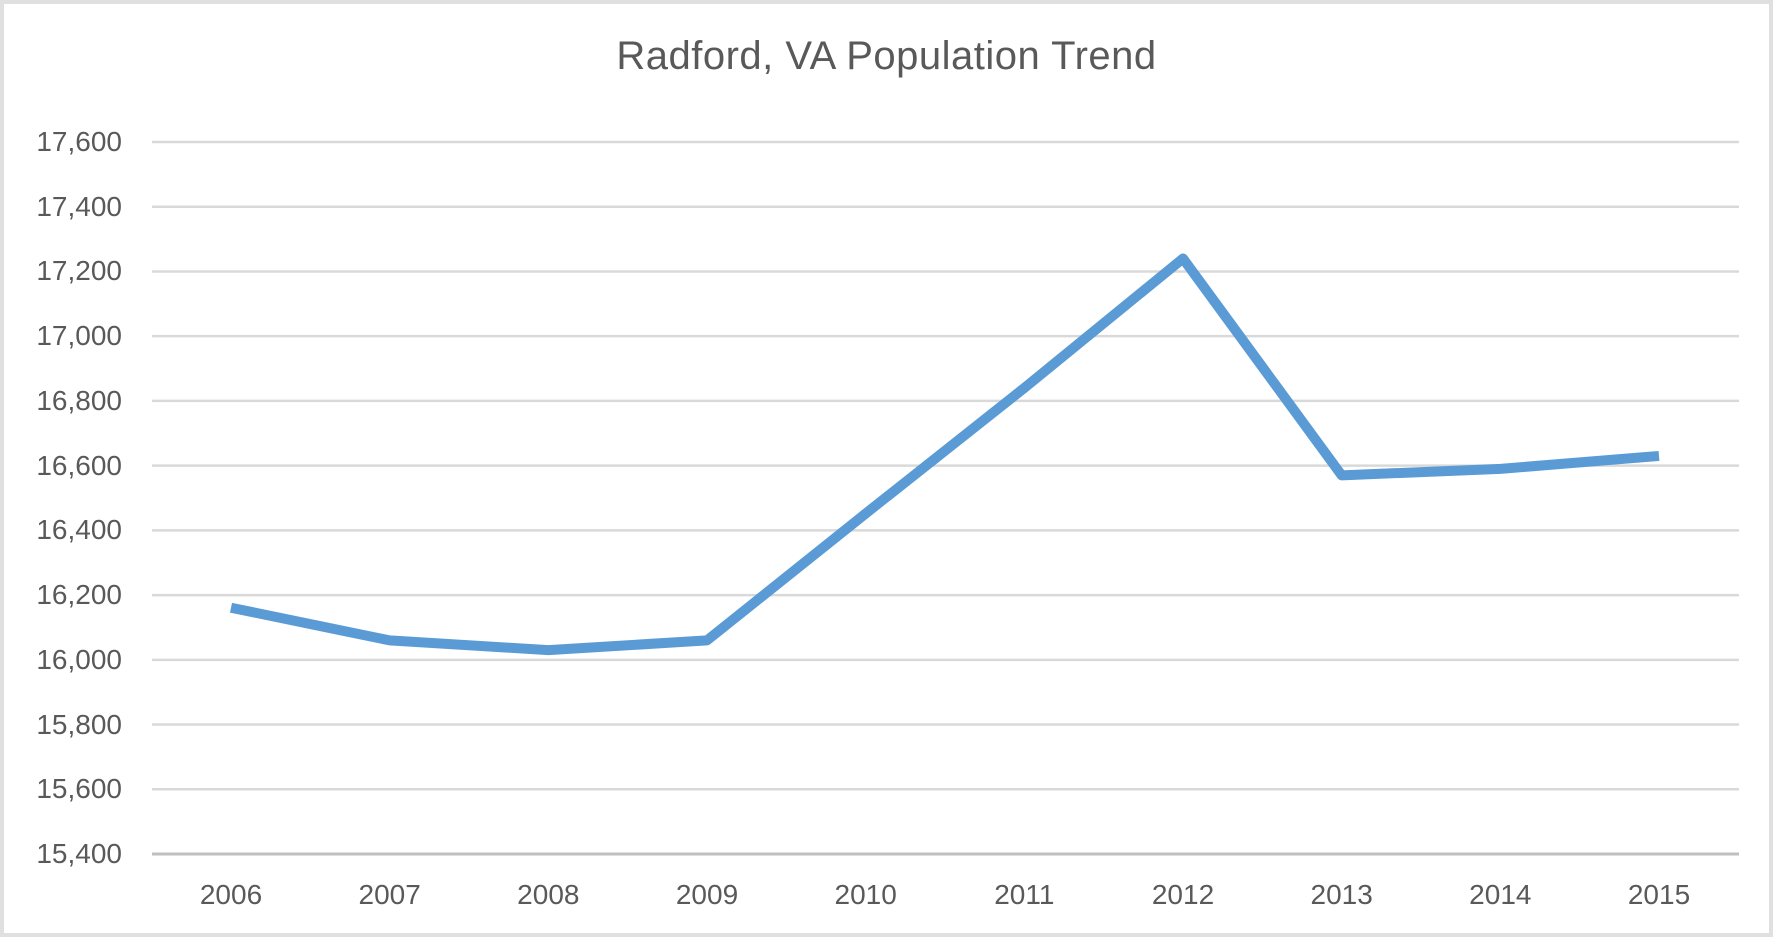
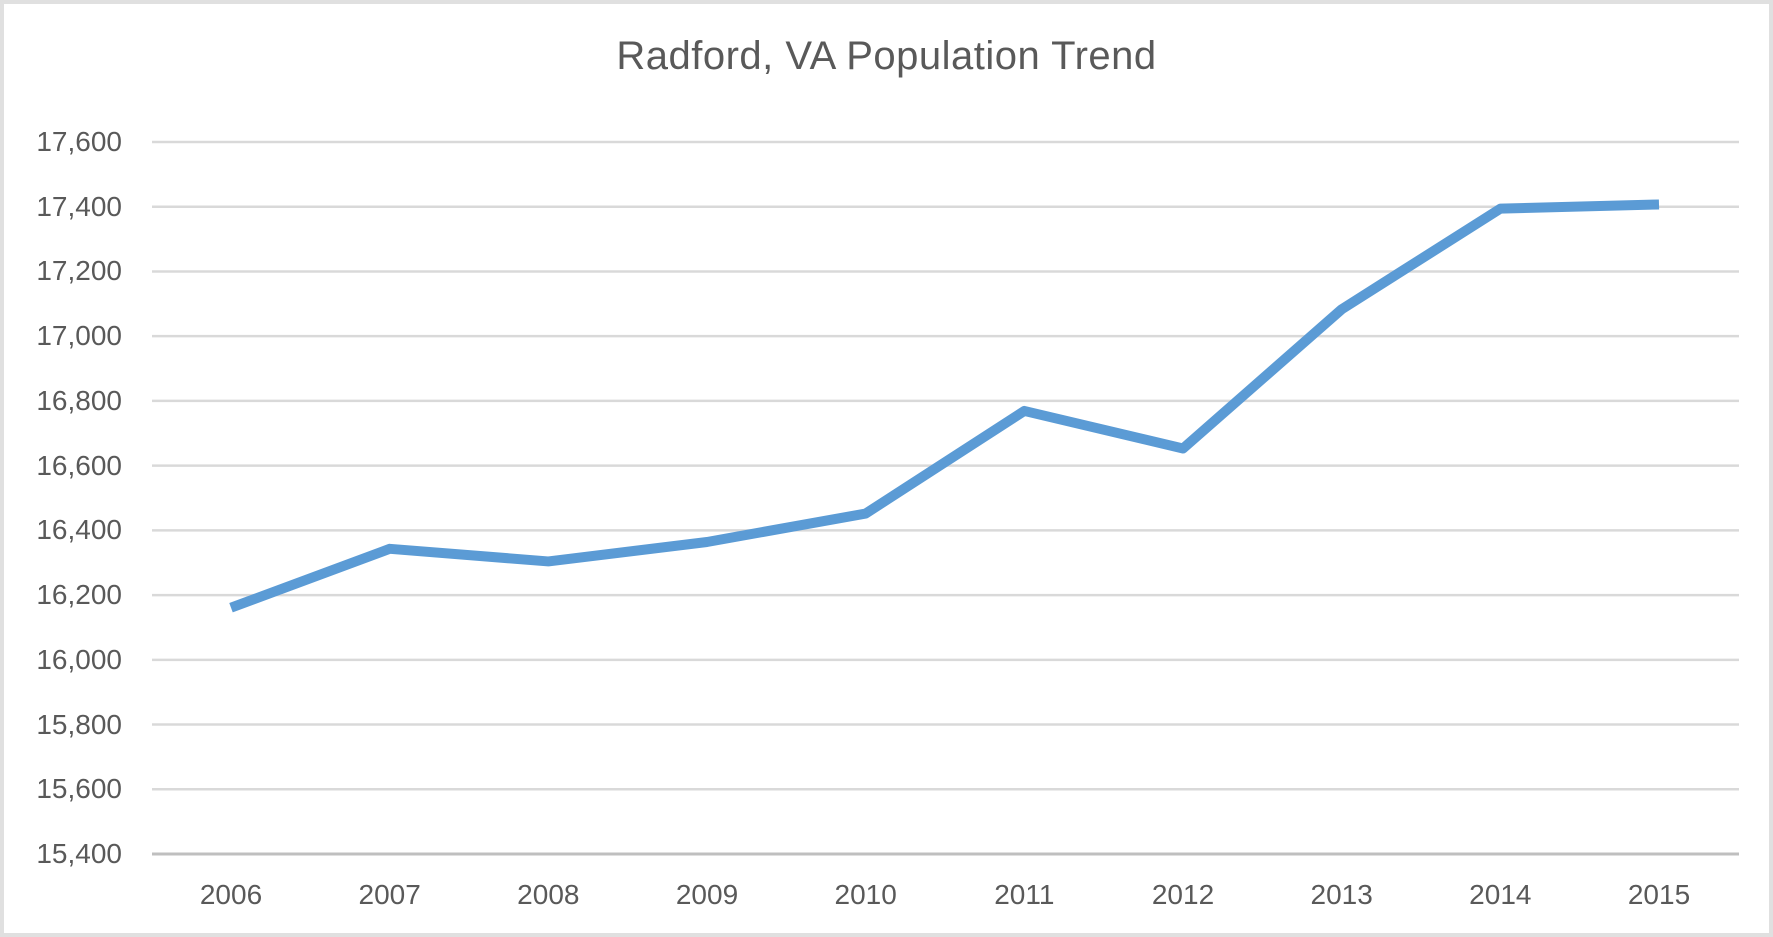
2007: 16060 -> 16340
2008: 16030 -> 16300
2009: 16060 -> 16360
2011: 16840 -> 16770
2012: 17240 -> 16650
2013: 16570 -> 17080
2014: 16590 -> 17390
2015: 16630 -> 17410
